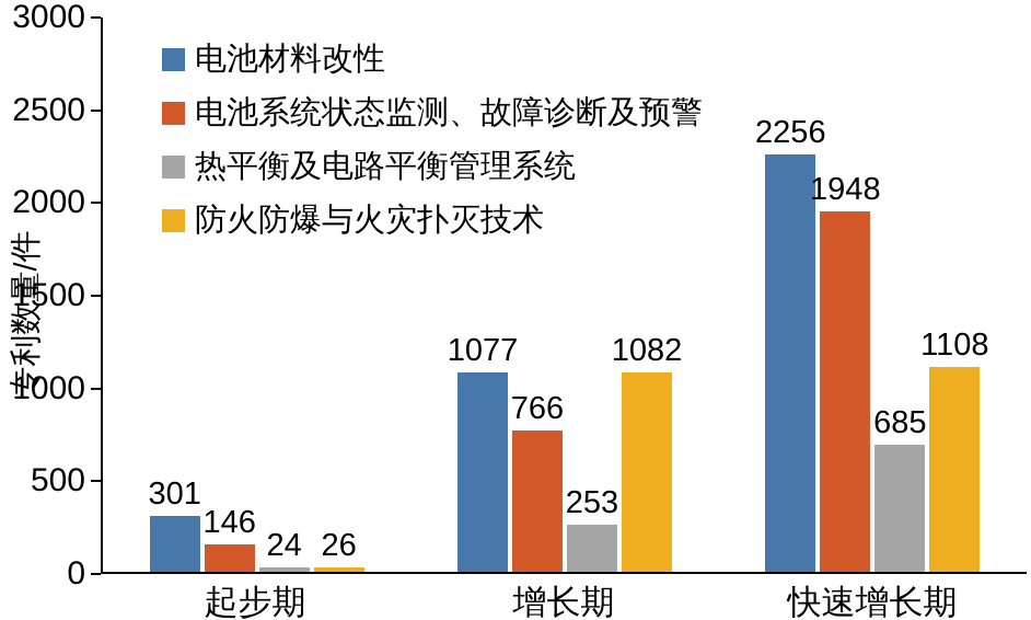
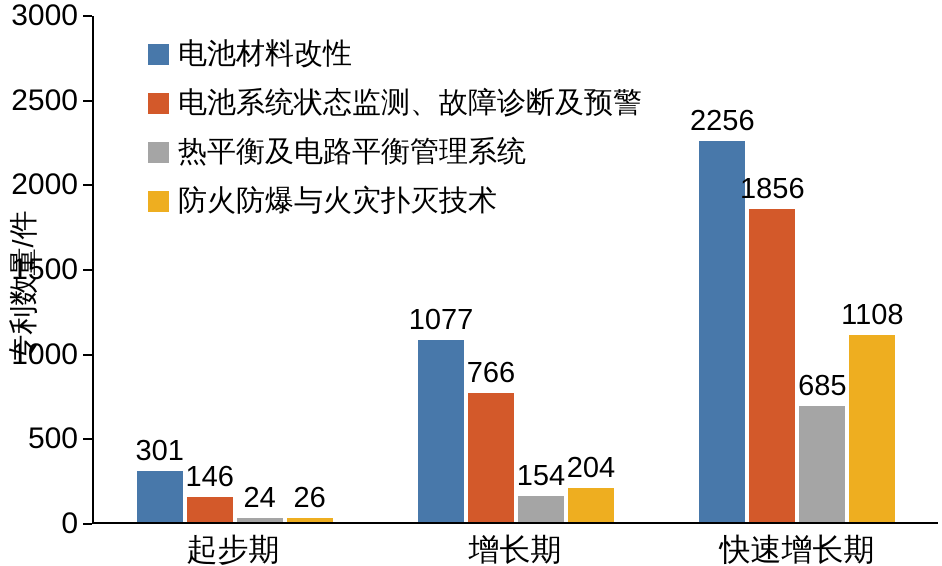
热平衡及电路平衡管理系统/增长期: 253 -> 154
防火防爆与火灾扑灭技术/增长期: 1082 -> 204
电池系统状态监测、故障诊断及预警/快速增长期: 1948 -> 1856
